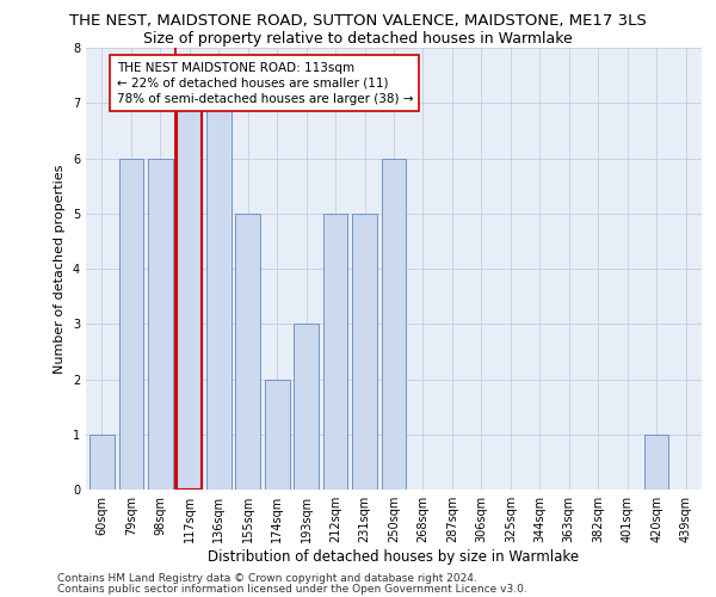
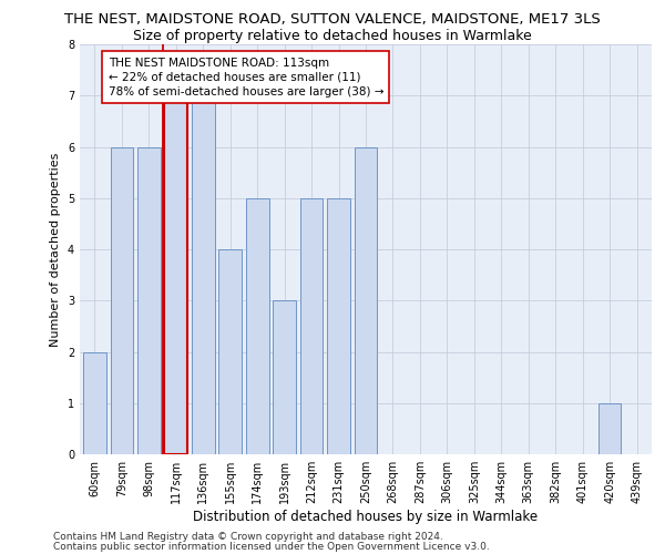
60sqm: 1 -> 2
155sqm: 5 -> 4
174sqm: 2 -> 5
